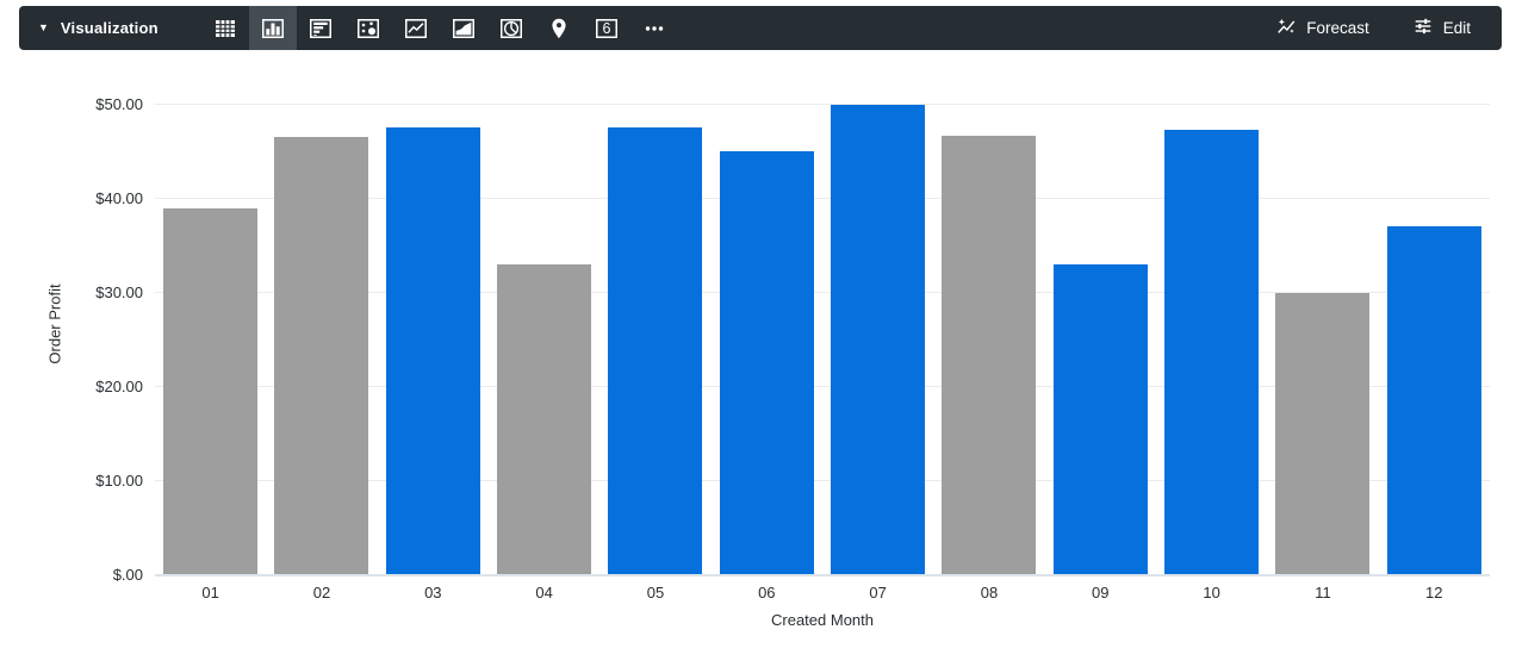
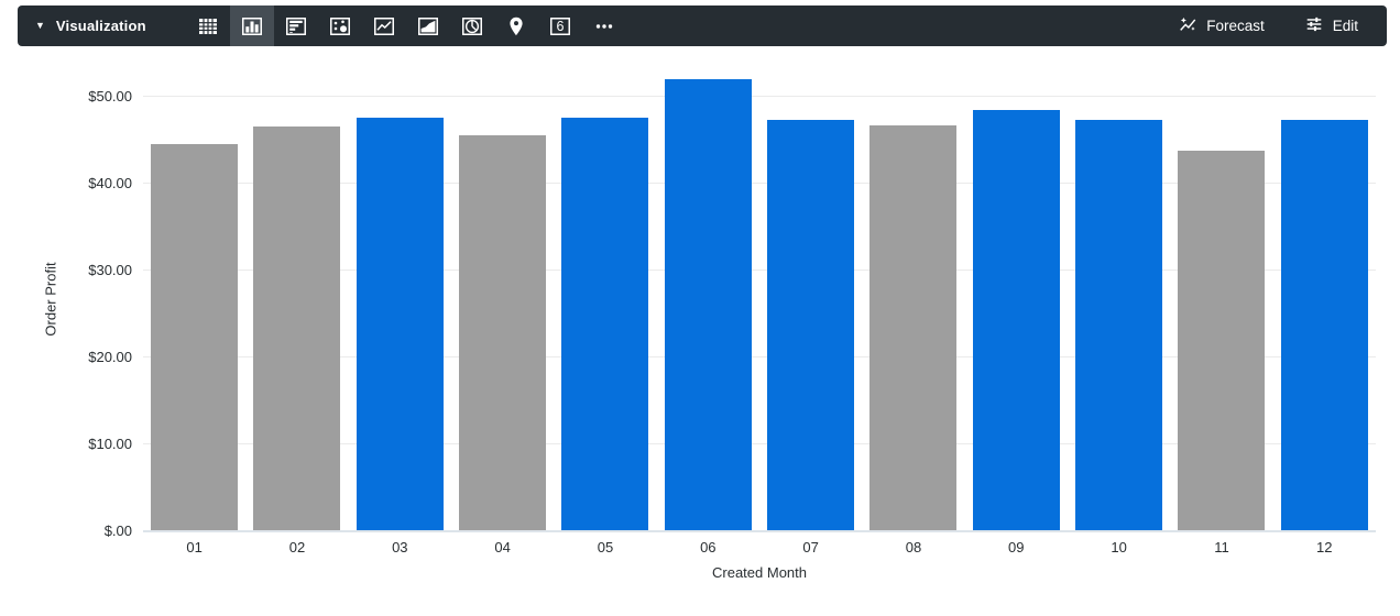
01: $39 -> $44
04: $33 -> $46
06: $45 -> $52
07: $50 -> $47
09: $33 -> $48
11: $30 -> $44
12: $37 -> $47
